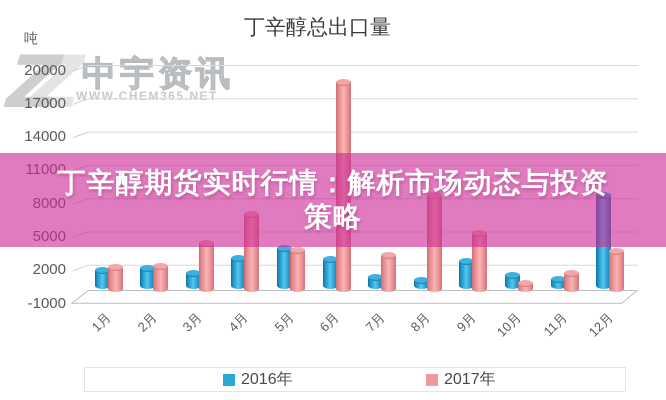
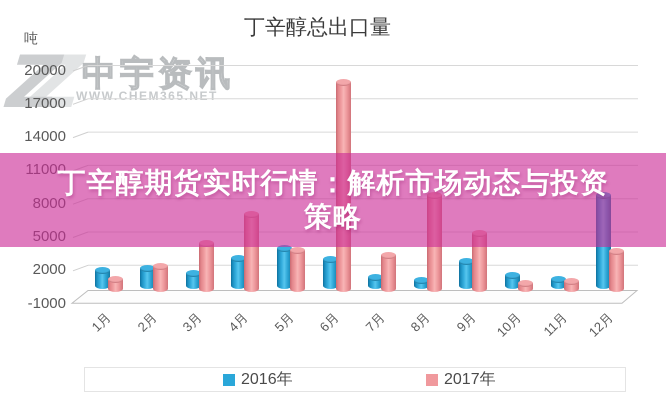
2017年/1月: 1800 -> 700
2017年/11月: 1300 -> 500
